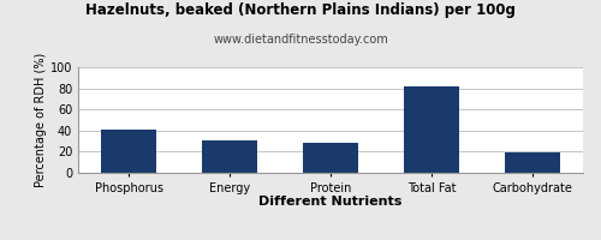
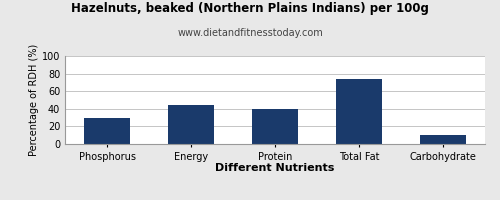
Phosphorus: 41 -> 30
Energy: 31 -> 44
Protein: 28 -> 40
Total Fat: 82 -> 74
Carbohydrate: 19 -> 10
